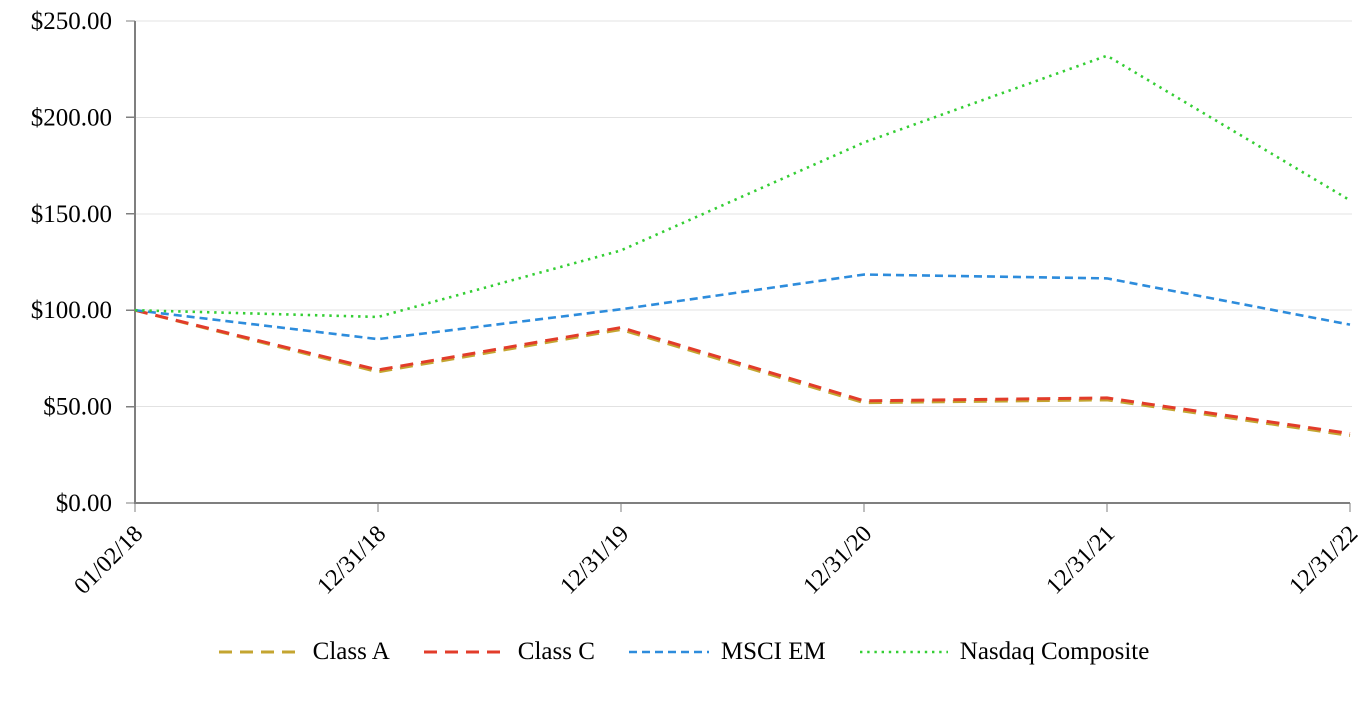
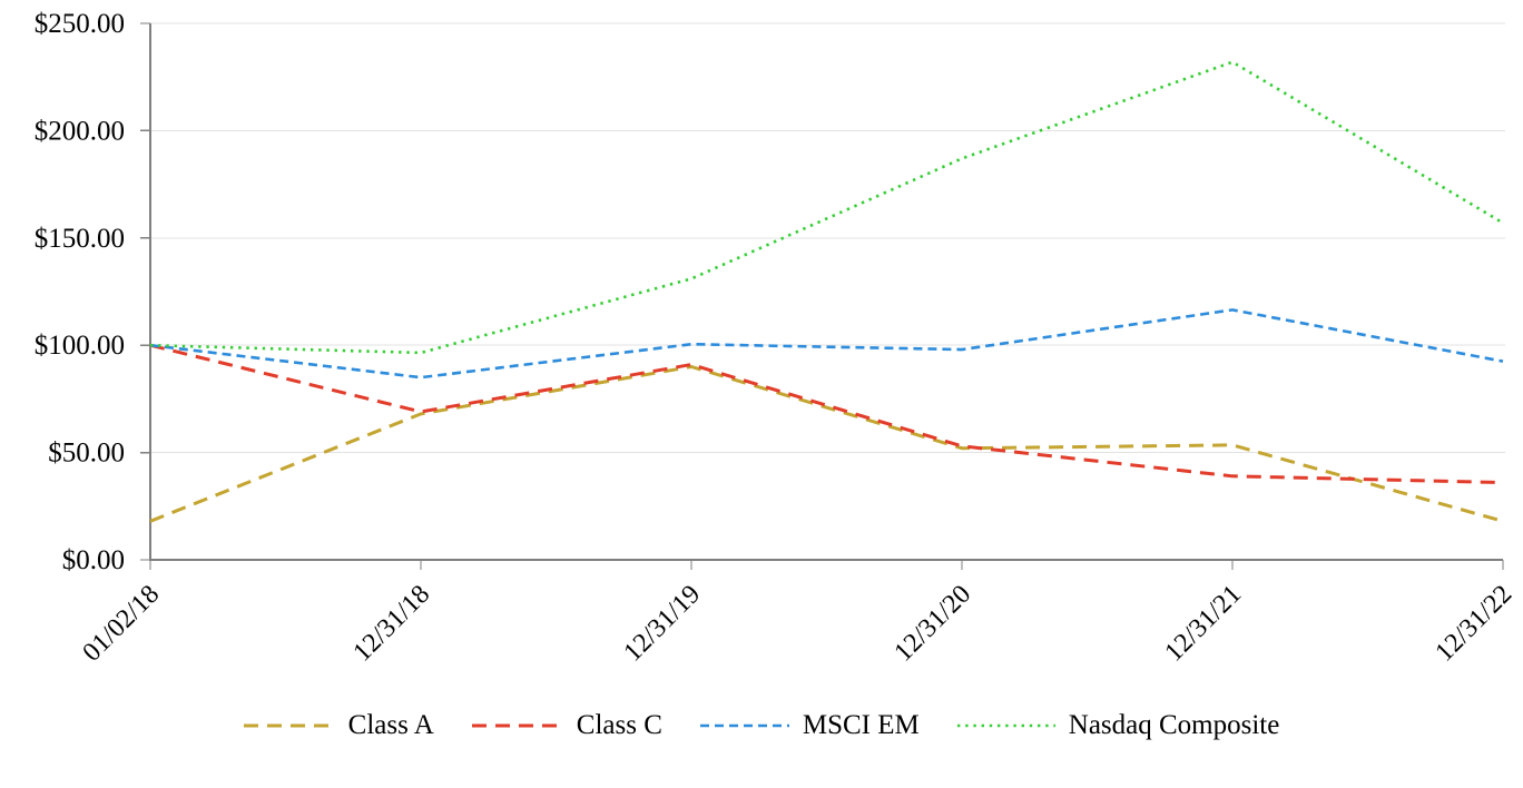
Class A/01/02/18: $100 -> $18
MSCI EM/12/31/20: $118 -> $98
Class C/12/31/21: $54 -> $39
Class A/12/31/22: $35 -> $18
